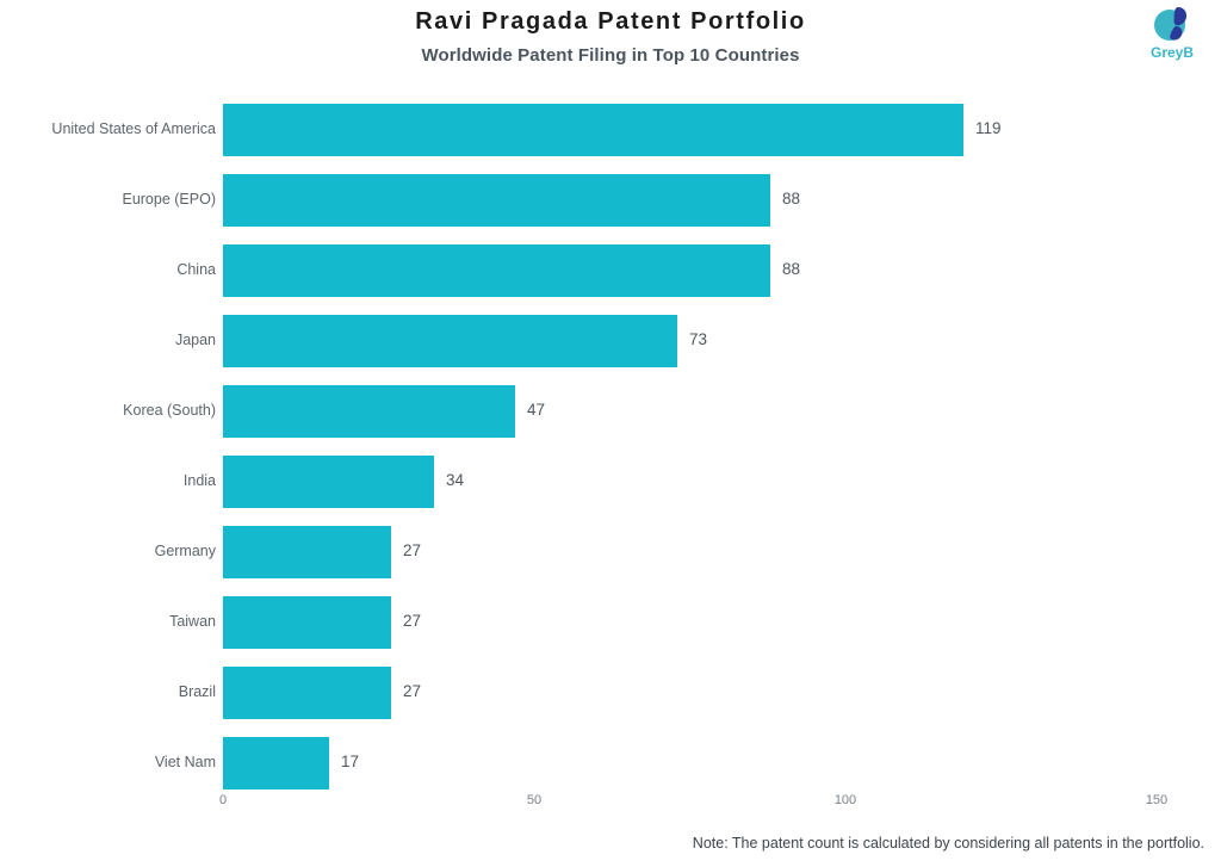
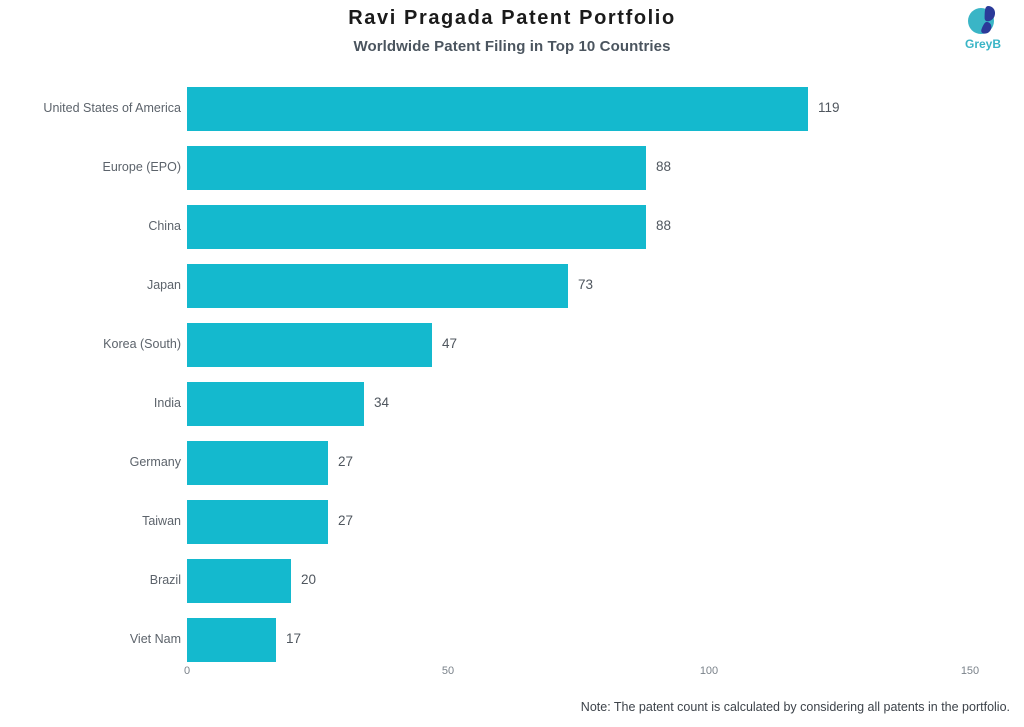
Brazil: 27 -> 20
